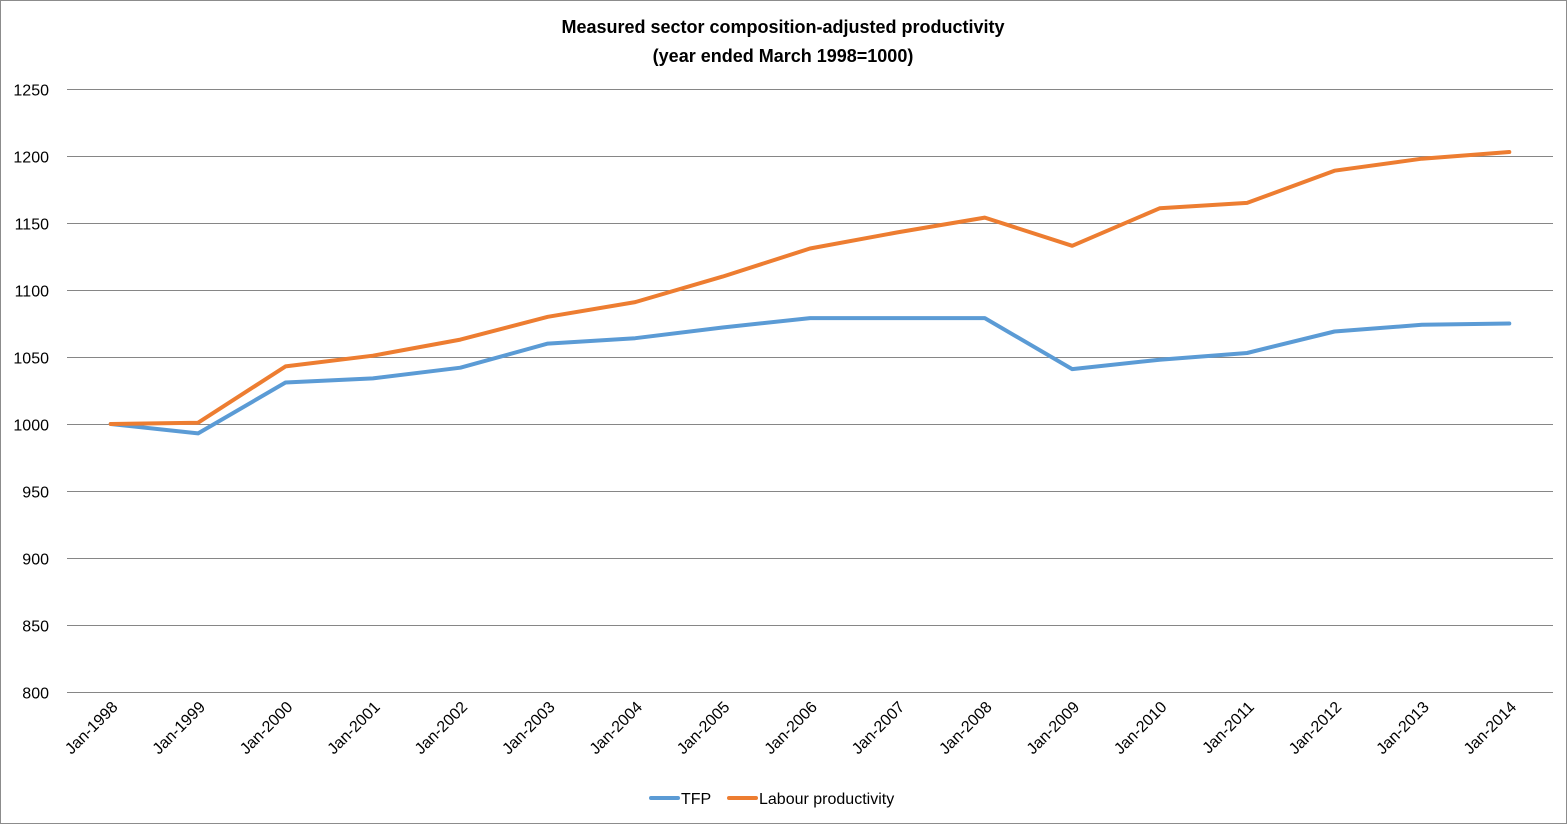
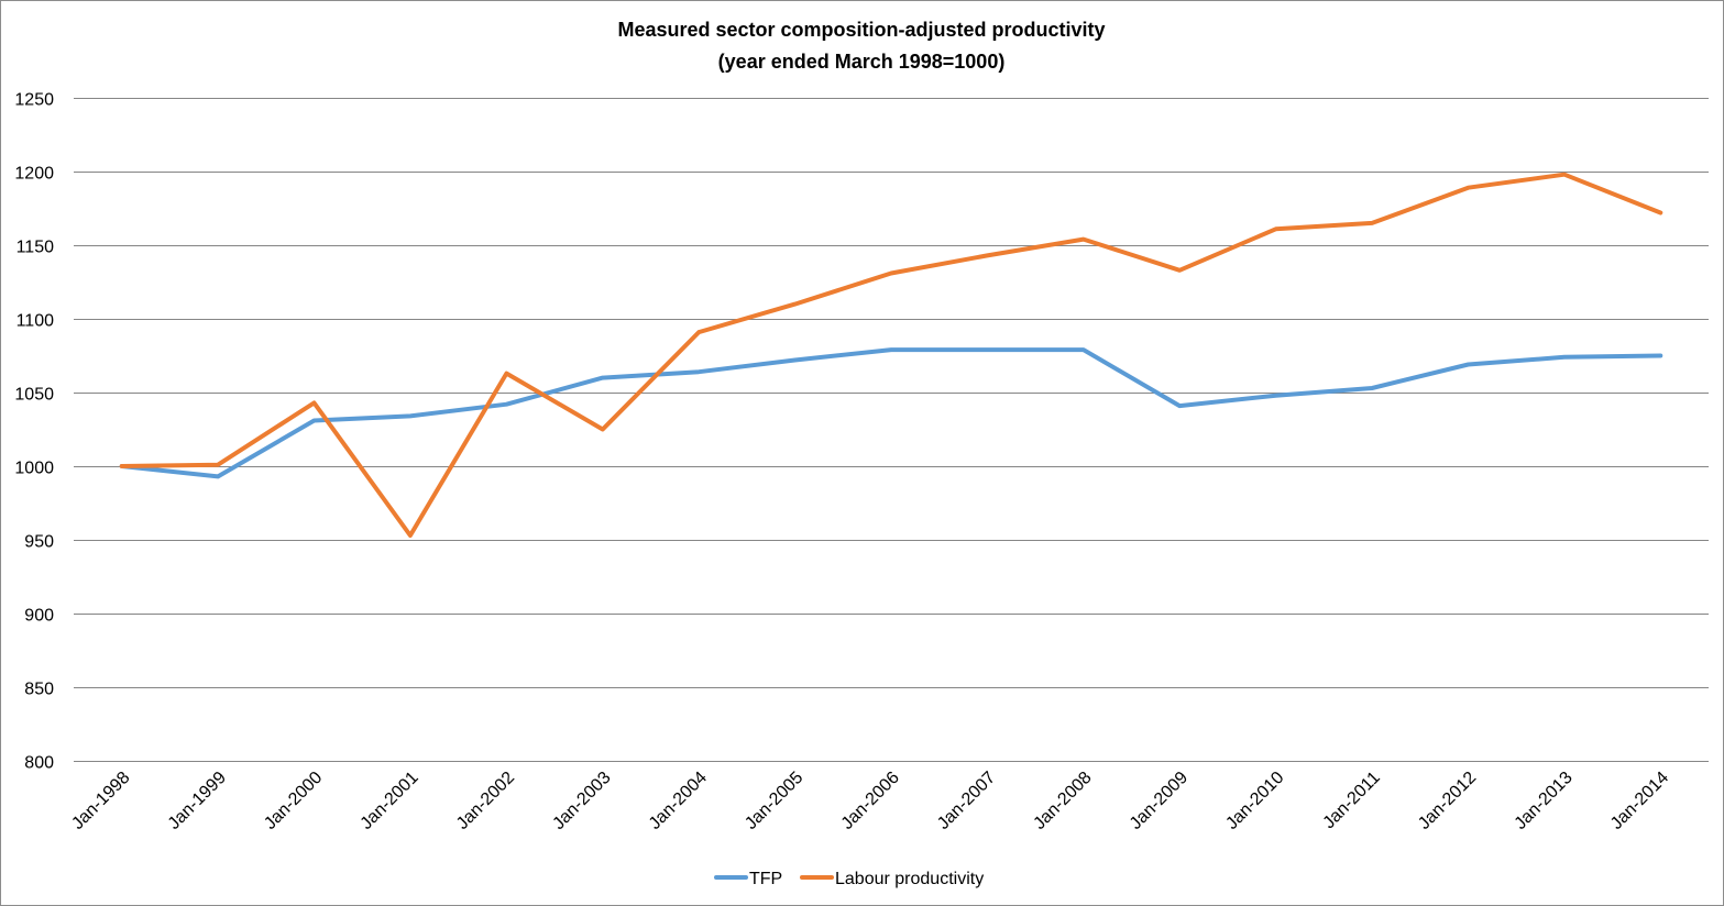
Labour productivity/Jan-2001: 1051 -> 953
Labour productivity/Jan-2003: 1080 -> 1025
Labour productivity/Jan-2014: 1203 -> 1172
